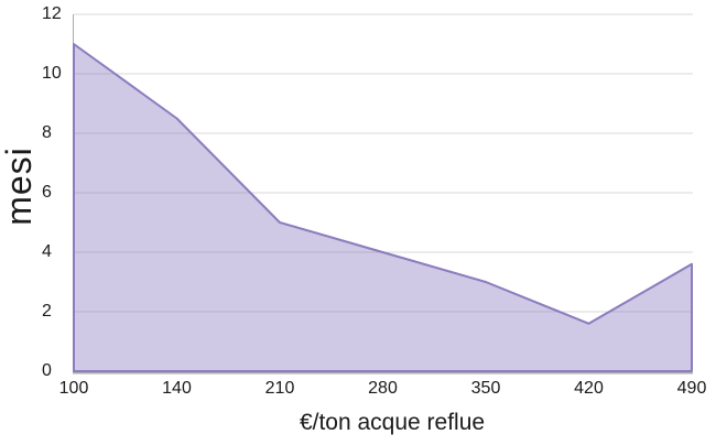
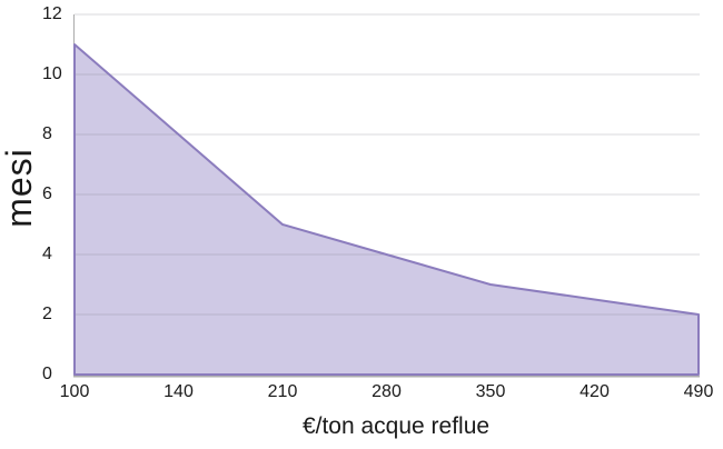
140: 8.5 -> 8.0
420: 1.6 -> 2.5
490: 3.6 -> 2.0
